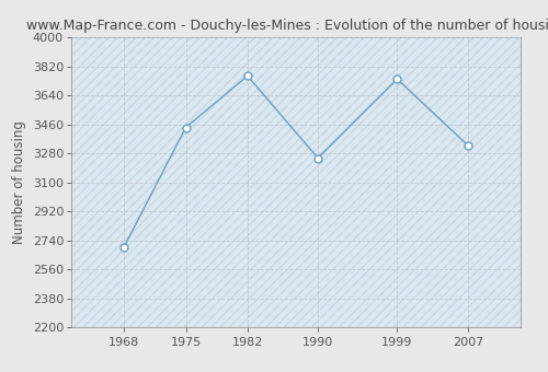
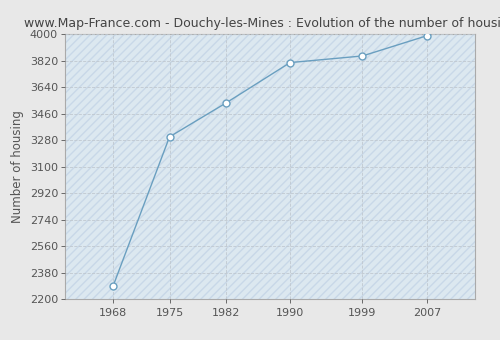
1968: 2700 -> 2290
1975: 3440 -> 3300
1982: 3760 -> 3530
1990: 3250 -> 3810
1999: 3740 -> 3850
2007: 3330 -> 3990
